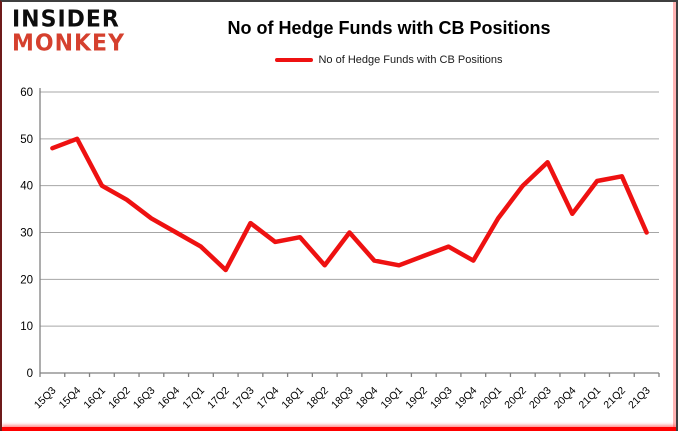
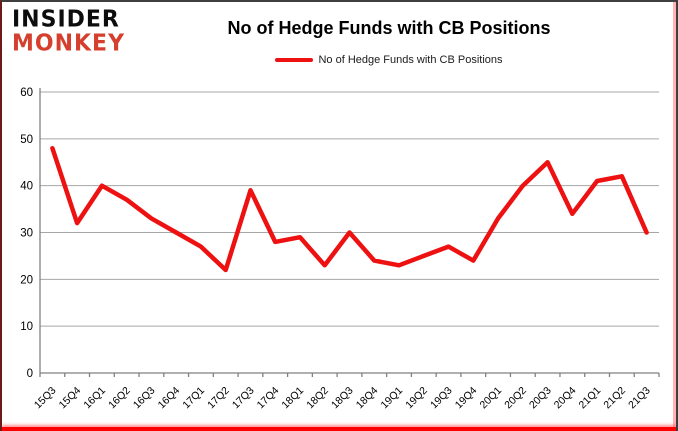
15Q4: 50 -> 32
17Q3: 32 -> 39
